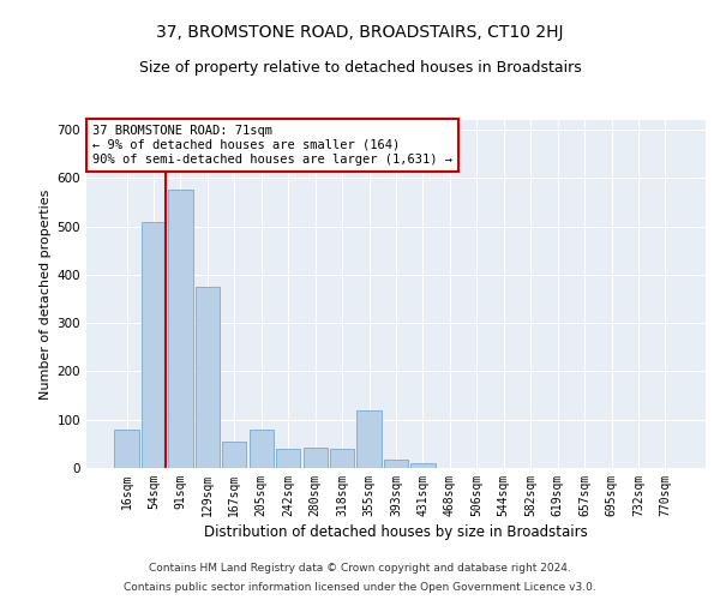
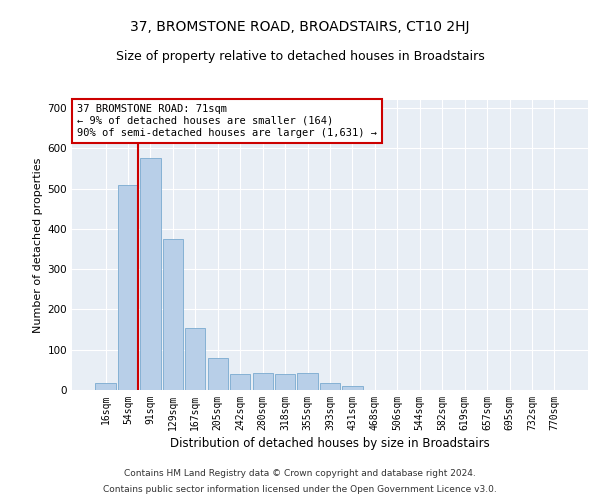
16sqm: 80 -> 18
167sqm: 55 -> 155
355sqm: 120 -> 42
